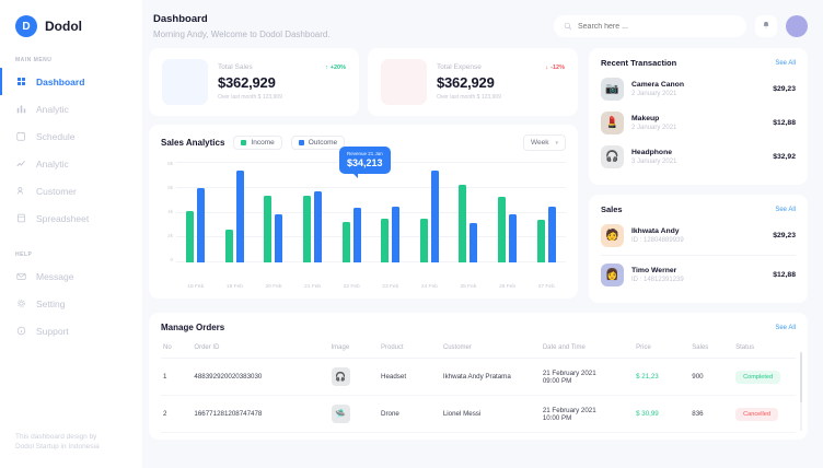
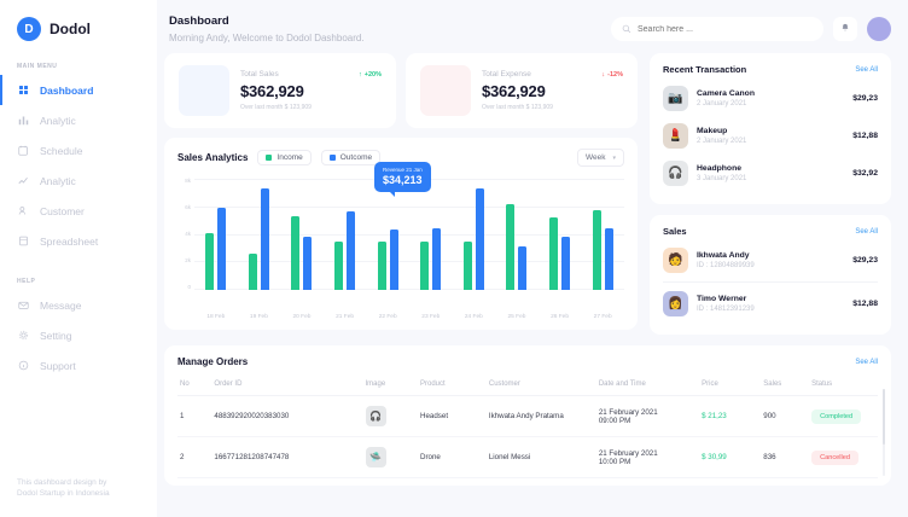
Income/21 Feb: 5.3k -> 3.5k
Income/22 Feb: 3.2k -> 3.5k
Income/27 Feb: 3.4k -> 5.7k
